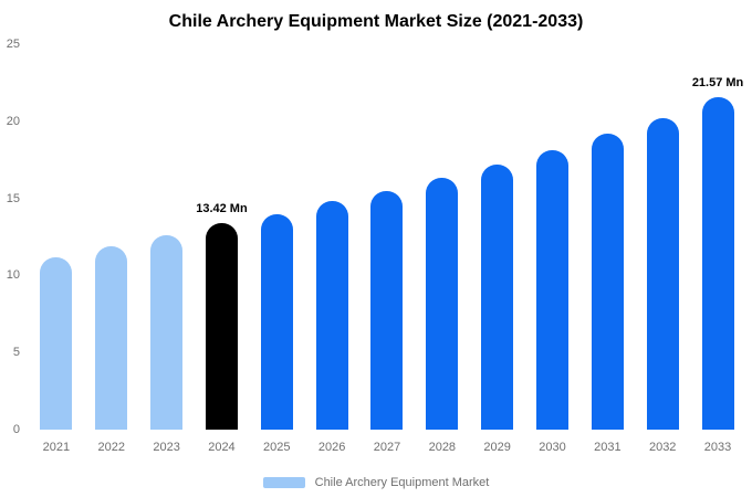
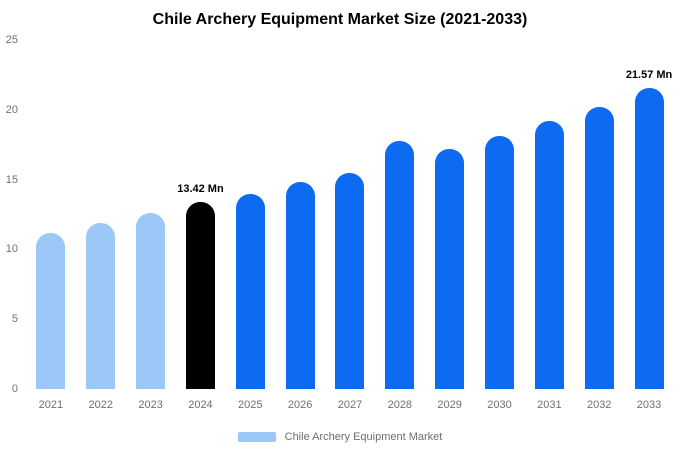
2028: 16.3 -> 17.8
